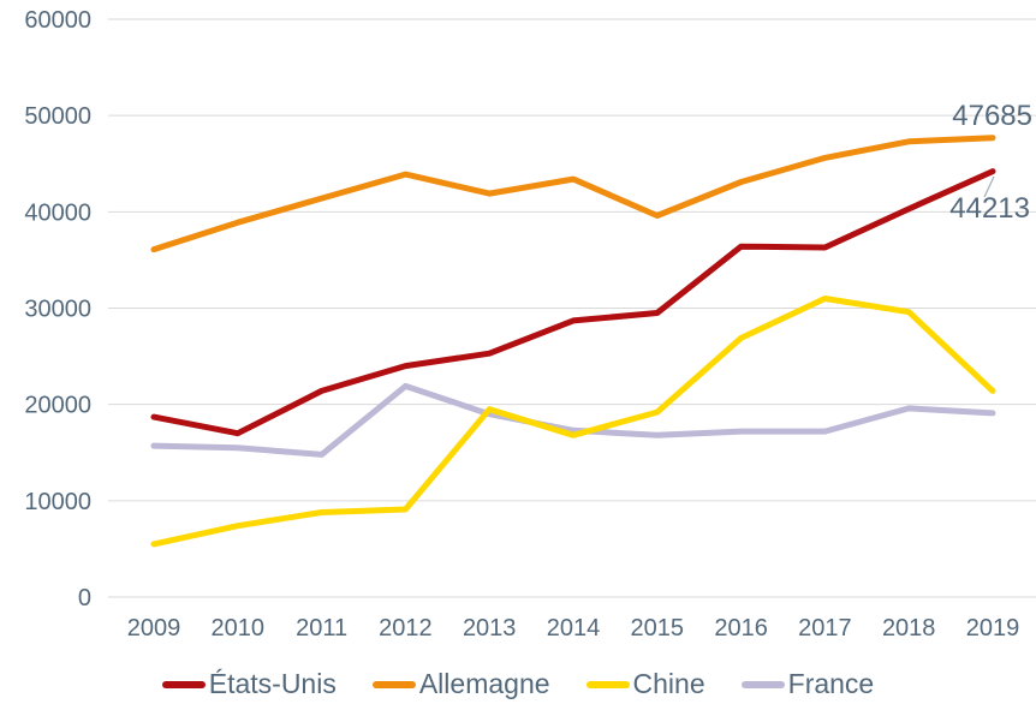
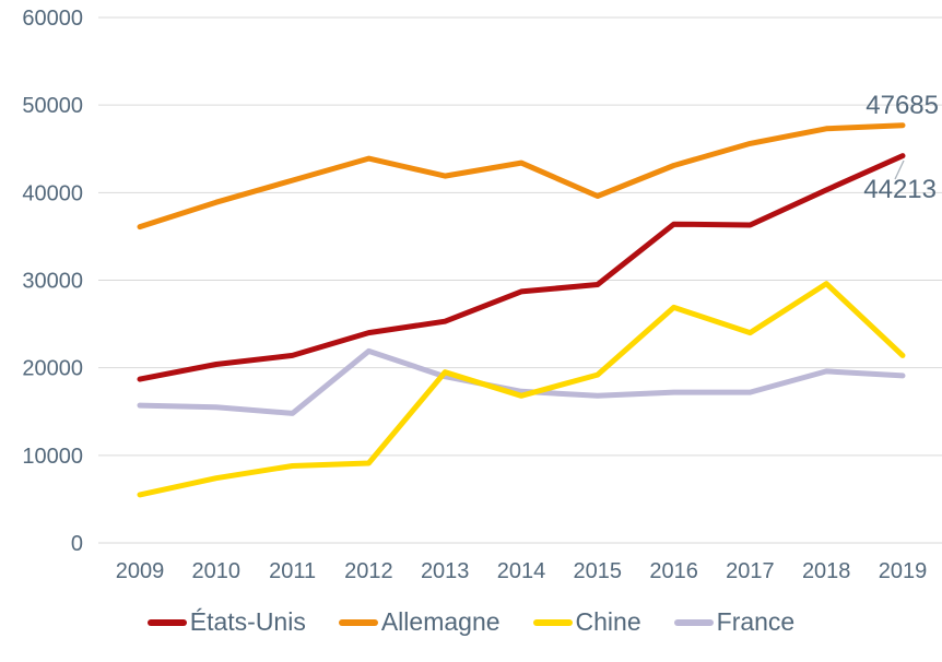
États-Unis/2010: 17000 -> 20000
Chine/2017: 31000 -> 24000
